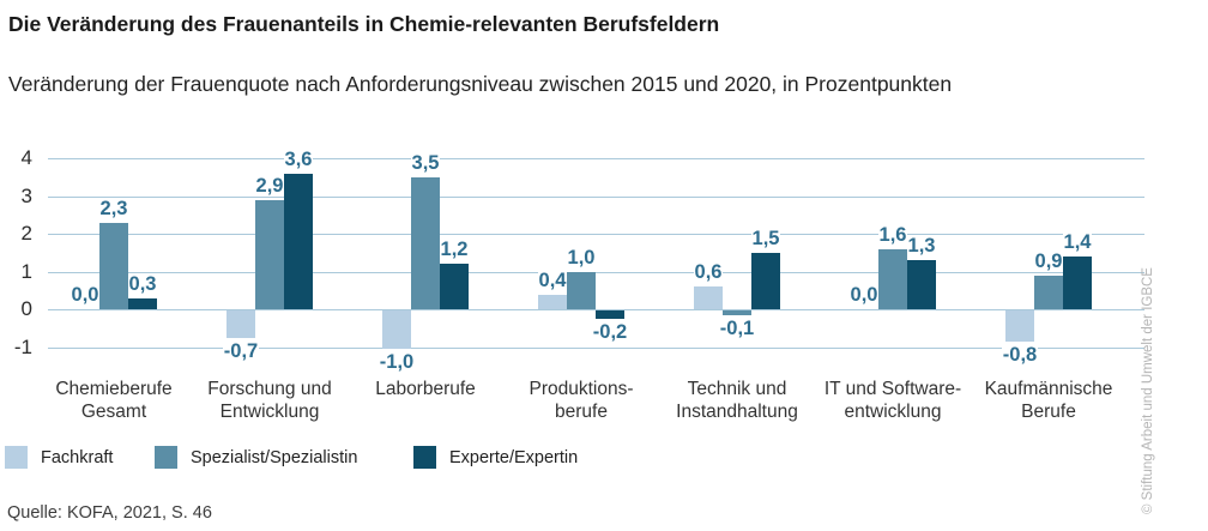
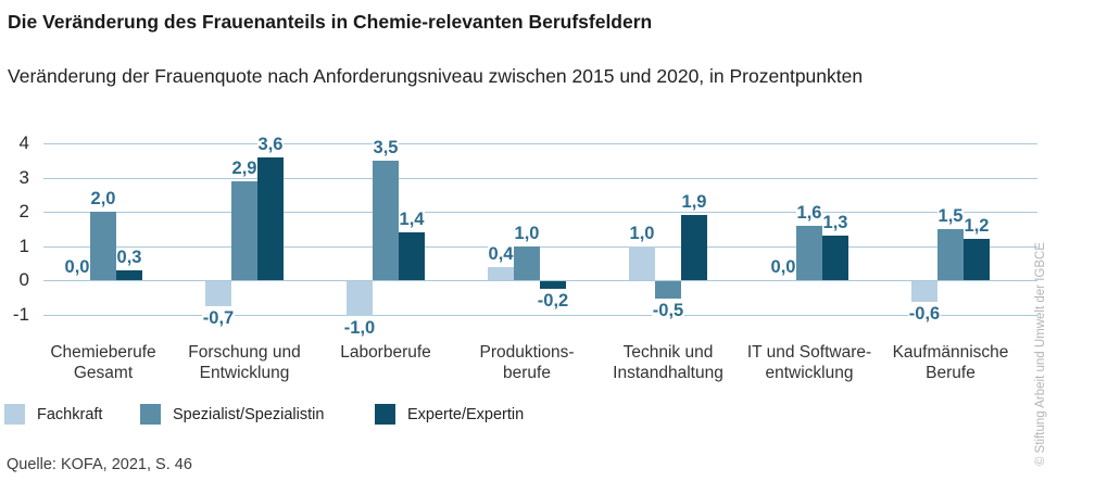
Spezialist/Spezialistin/Chemieberufe Gesamt: 2,3 -> 2,0
Experte/Expertin/Laborberufe: 1,2 -> 1,4
Fachkraft/Technik und Instandhaltung: 0,6 -> 1,0
Spezialist/Spezialistin/Technik und Instandhaltung: -0,1 -> -0,5
Experte/Expertin/Technik und Instandhaltung: 1,5 -> 1,9
Fachkraft/Kaufmännische Berufe: -0,8 -> -0,6
Spezialist/Spezialistin/Kaufmännische Berufe: 0,9 -> 1,5
Experte/Expertin/Kaufmännische Berufe: 1,4 -> 1,2
